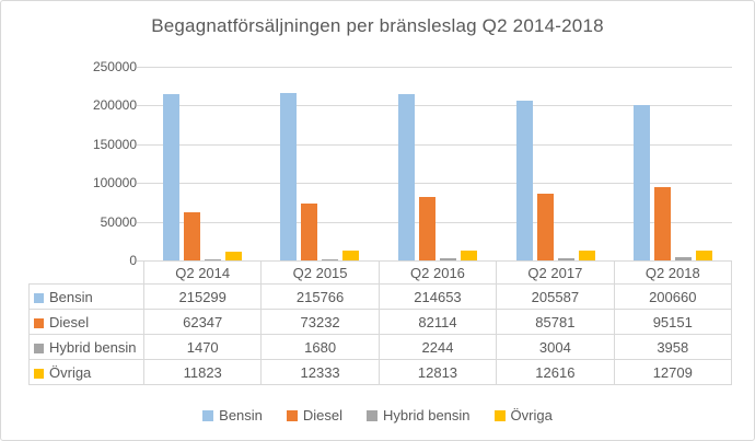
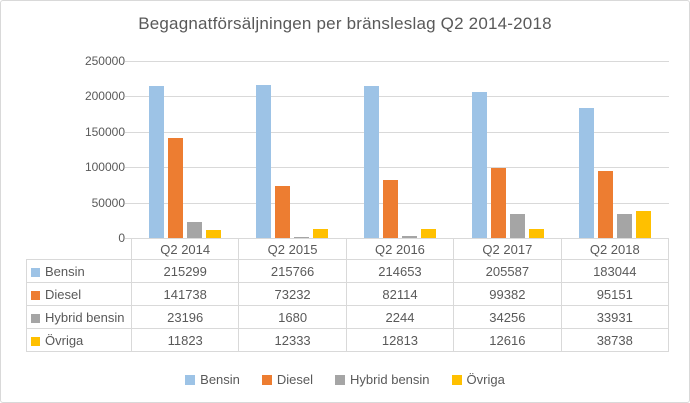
Diesel/Q2 2014: 62347 -> 141738
Hybrid bensin/Q2 2014: 1470 -> 23196
Diesel/Q2 2017: 85781 -> 99382
Hybrid bensin/Q2 2017: 3004 -> 34256
Bensin/Q2 2018: 200660 -> 183044
Hybrid bensin/Q2 2018: 3958 -> 33931
Övriga/Q2 2018: 12709 -> 38738
